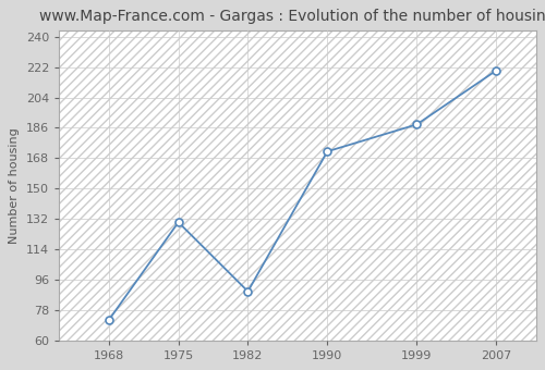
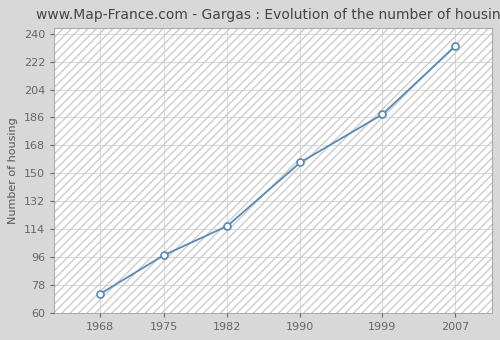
1975: 130 -> 97
1982: 89 -> 116
1990: 172 -> 157
2007: 220 -> 232
